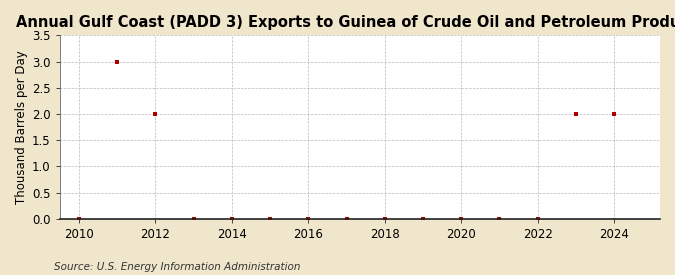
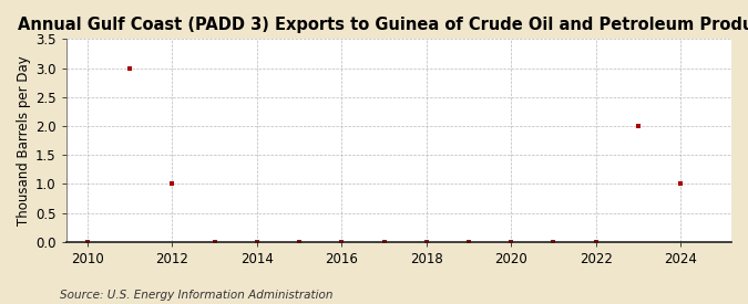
2012: 2 -> 1
2024: 2 -> 1
